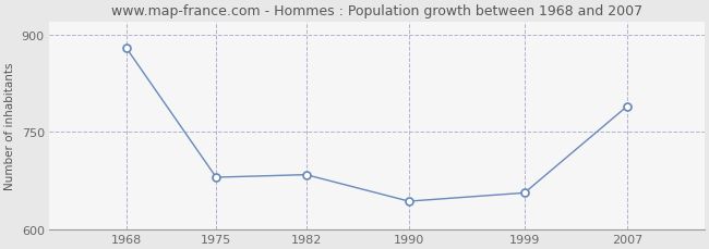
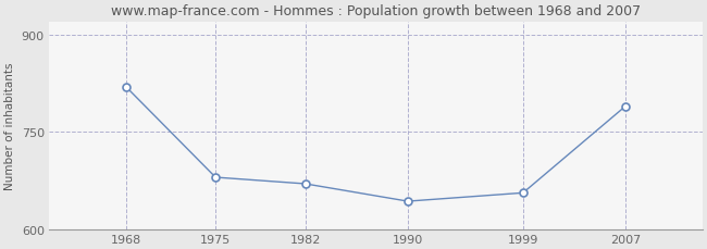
1968: 880 -> 820
1982: 684 -> 670
